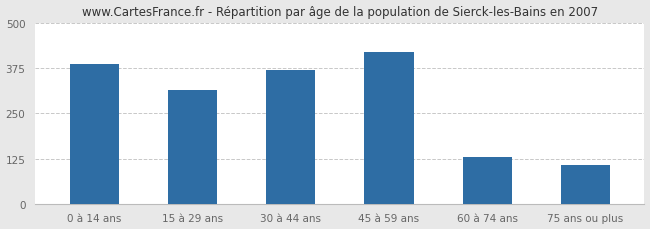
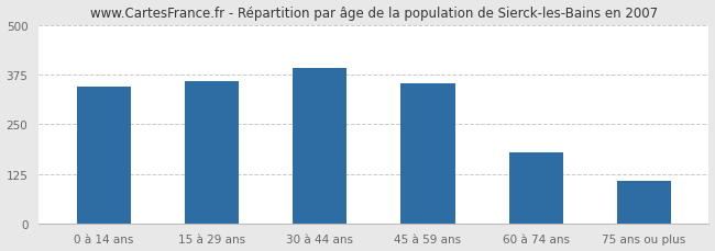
0 à 14 ans: 385 -> 345
15 à 29 ans: 315 -> 358
30 à 44 ans: 370 -> 393
45 à 59 ans: 420 -> 352
60 à 74 ans: 130 -> 178
